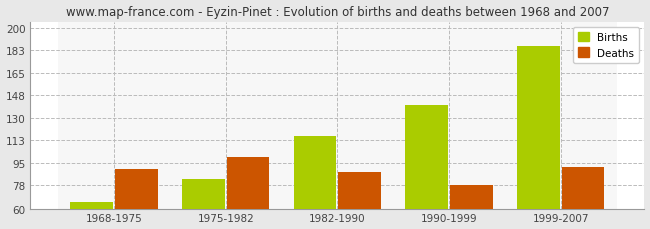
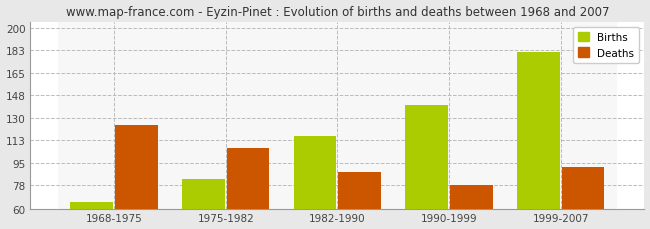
Deaths/1968-1975: 91 -> 125
Deaths/1975-1982: 100 -> 107
Births/1999-2007: 186 -> 181
